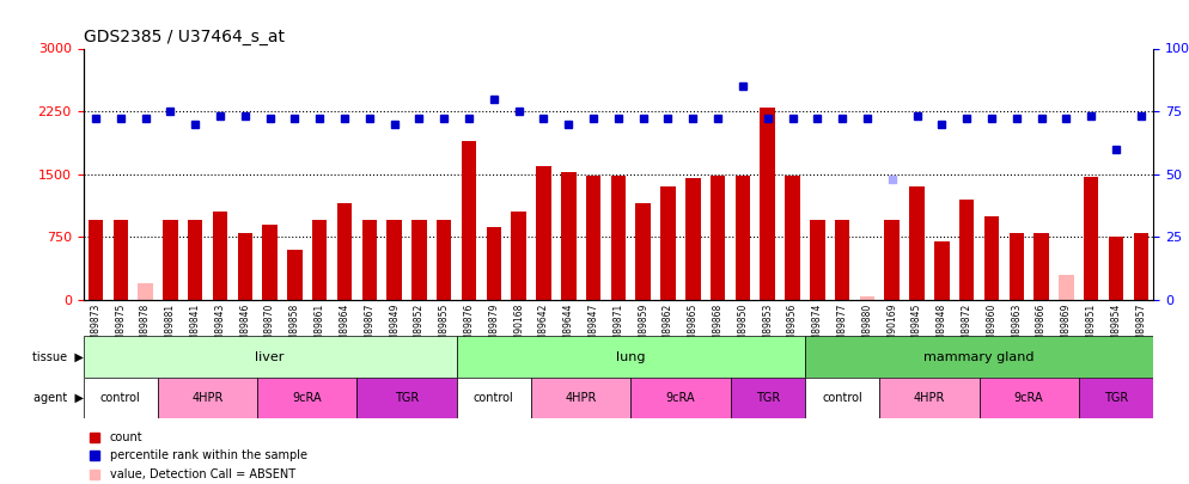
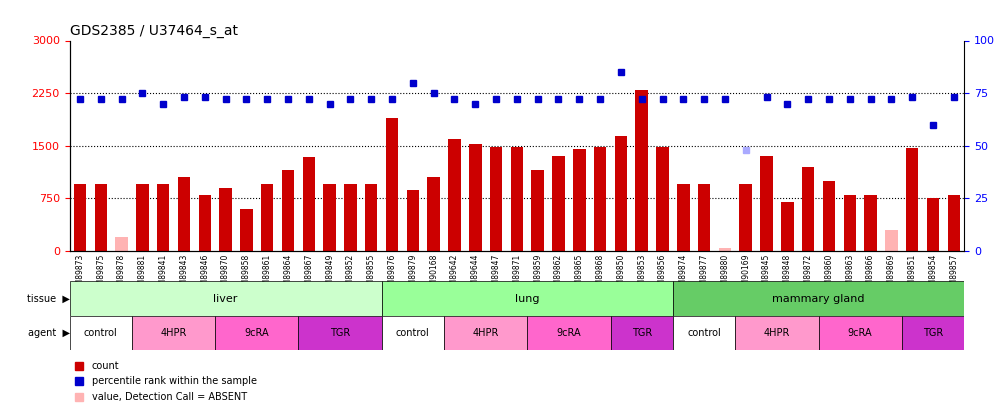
GSM89867: 950 -> 1340
GSM89850: 1490 -> 1640
